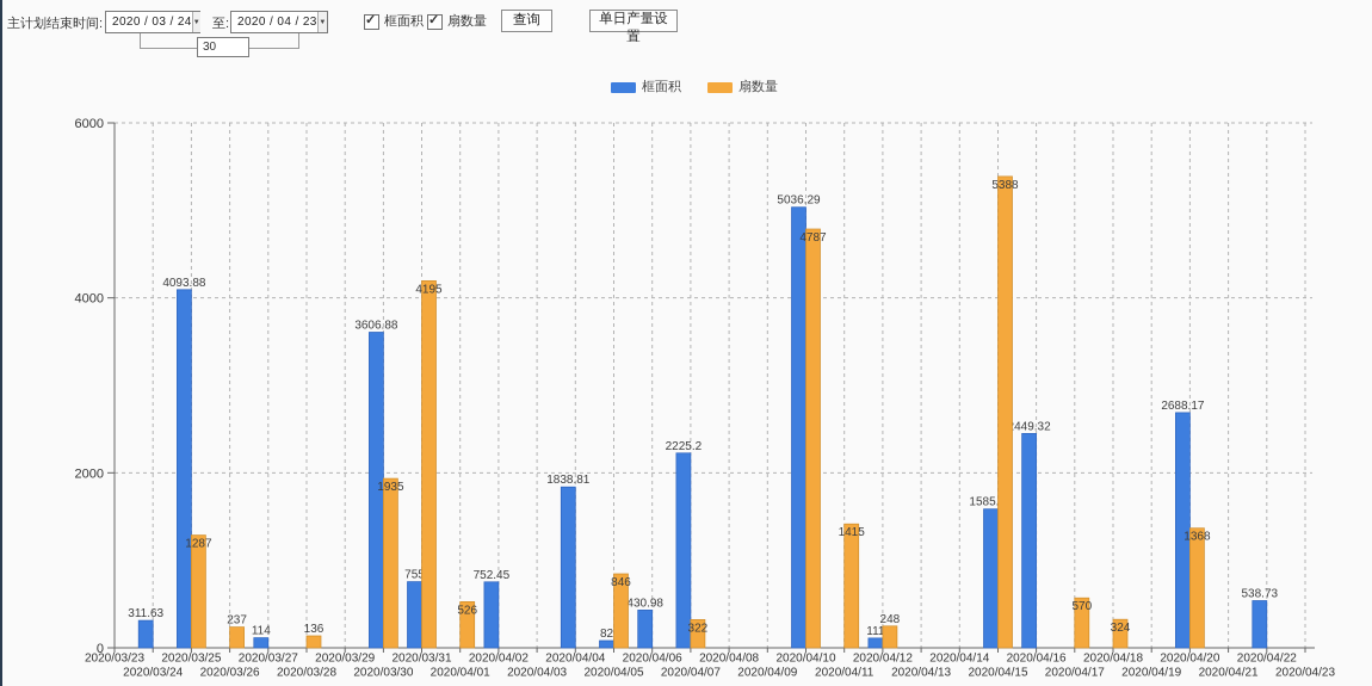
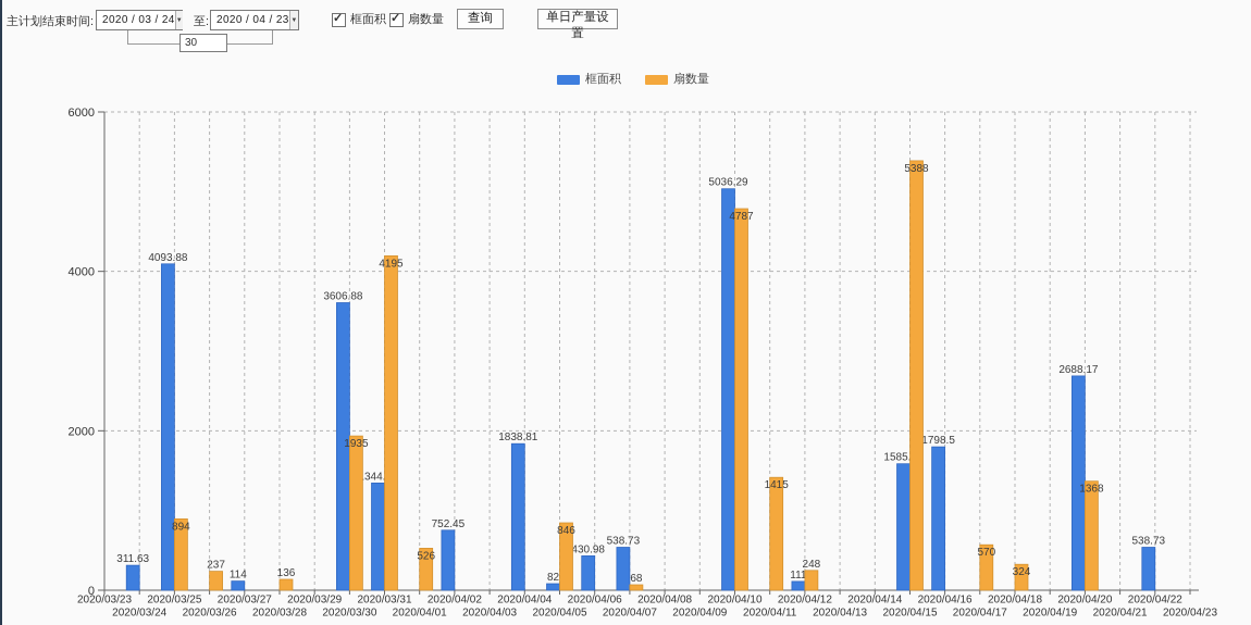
扇数量/2020/03/25: 1287 -> 894
框面积/2020/03/31: 755 -> 1344.95
框面积/2020/04/07: 2225.2 -> 538.73
扇数量/2020/04/07: 322 -> 68
框面积/2020/04/16: 2449.32 -> 1798.5
